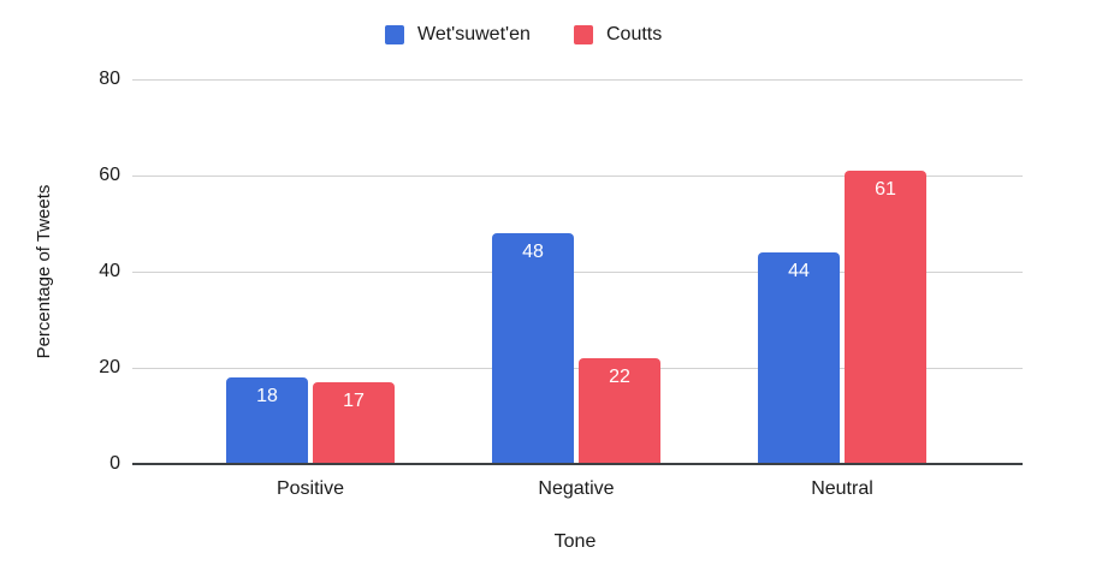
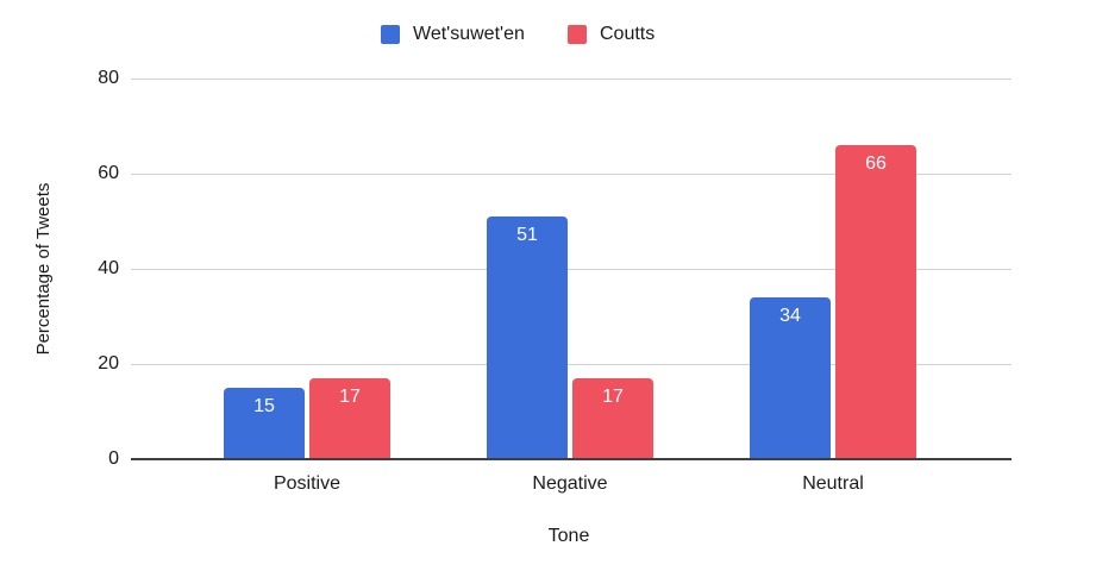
Wet'suwet'en/Positive: 18 -> 15
Wet'suwet'en/Negative: 48 -> 51
Coutts/Negative: 22 -> 17
Wet'suwet'en/Neutral: 44 -> 34
Coutts/Neutral: 61 -> 66
